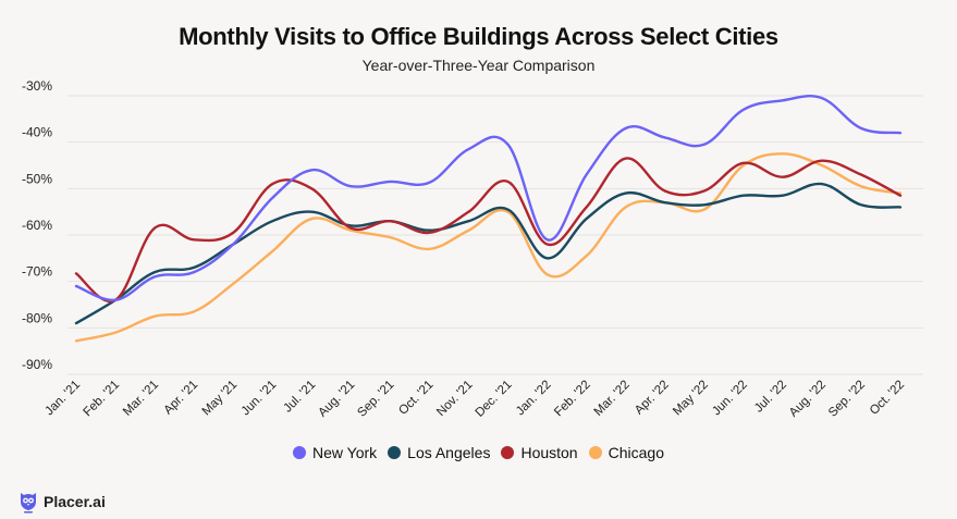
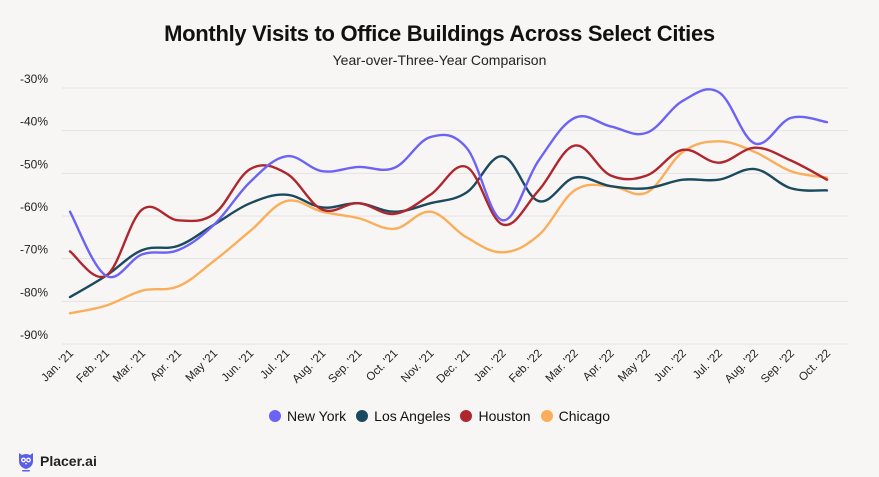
New York/Jan. '21: -71% -> -59%
New York/Dec. '21: -40% -> -44%
Chicago/Dec. '21: -55% -> -65%
Los Angeles/Jan. '22: -65% -> -46%
New York/Aug. '22: -30% -> -43%
